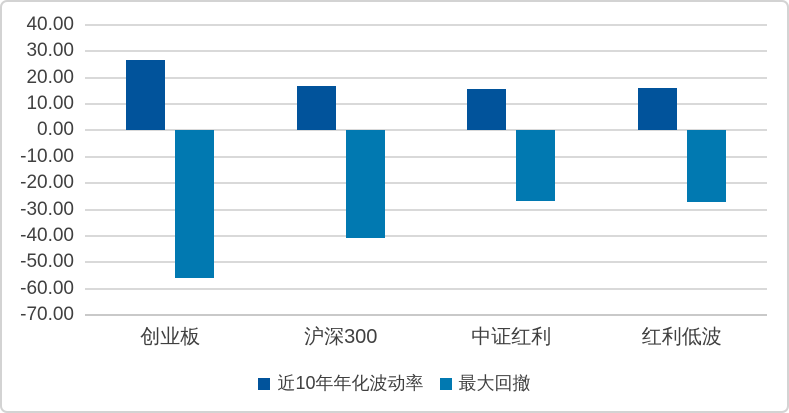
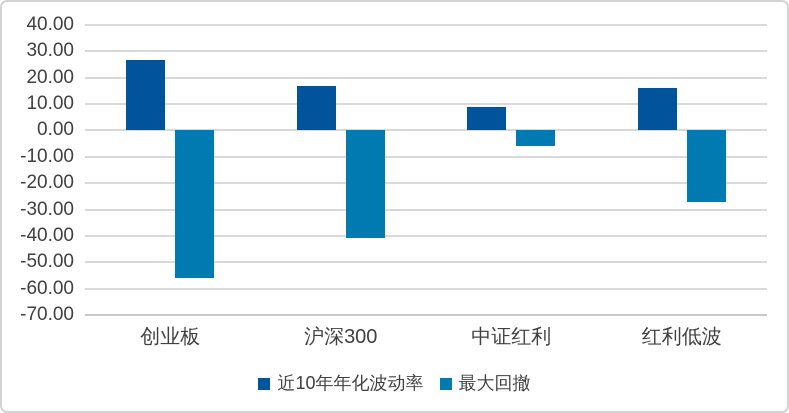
近10年年化波动率/中证红利: 16 -> 9
最大回撤/中证红利: -27 -> -6
